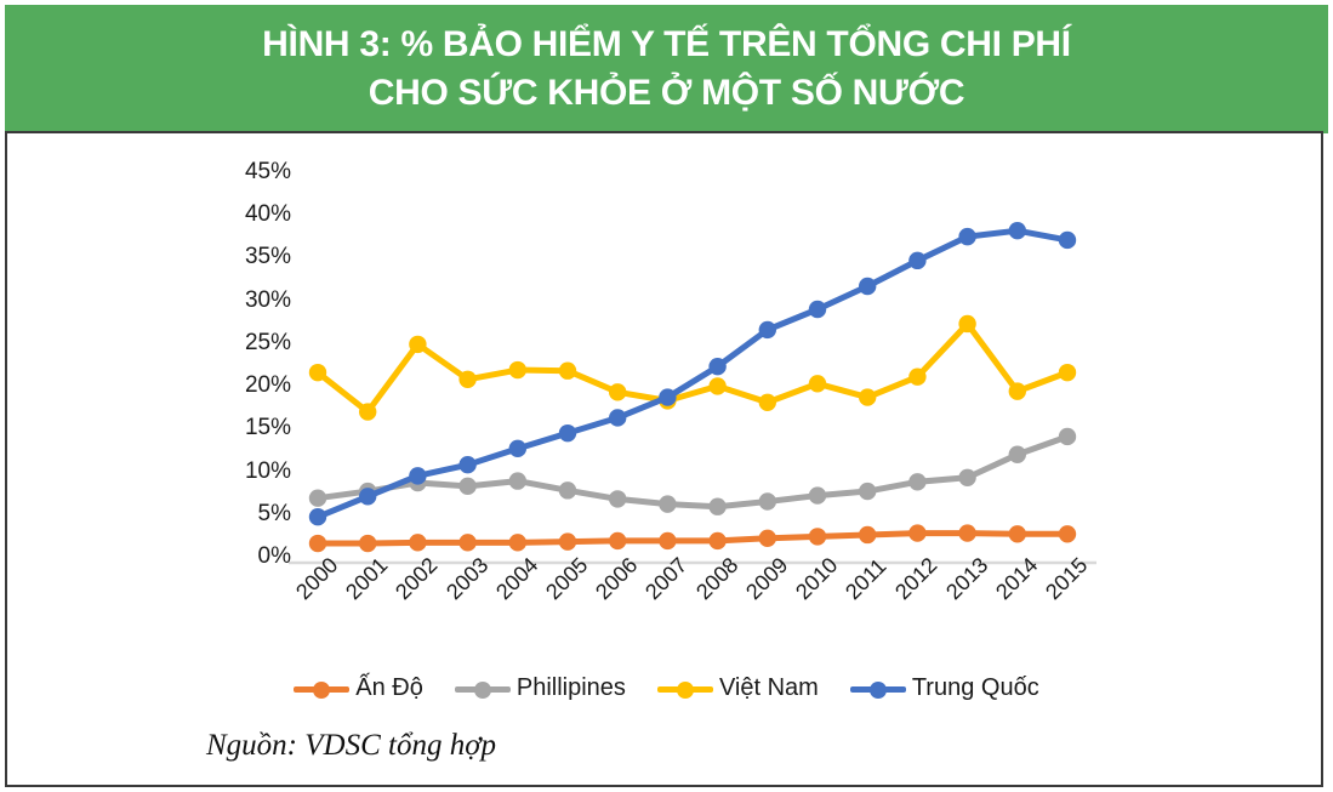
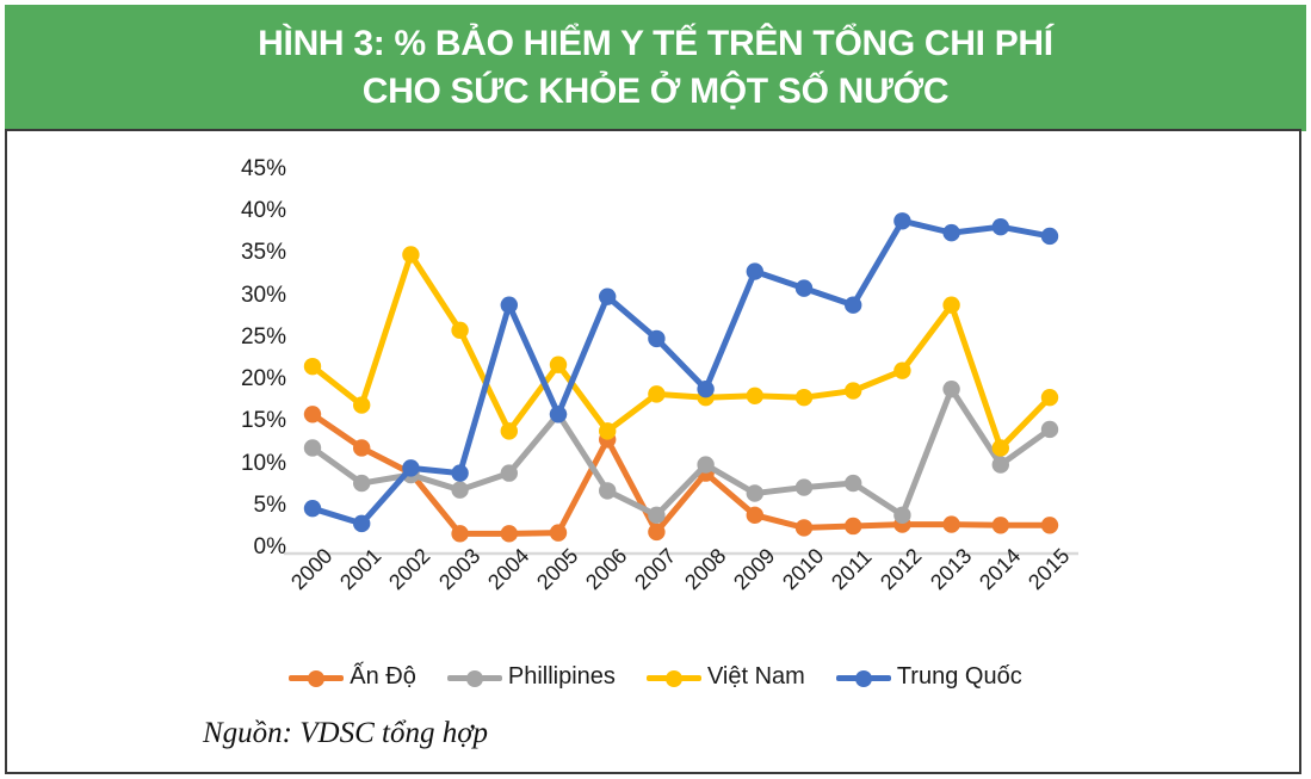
Ấn Độ/2000: 2% -> 16%
Phillipines/2000: 7% -> 12%
Ấn Độ/2001: 2% -> 12%
Trung Quốc/2001: 7% -> 3%
Ấn Độ/2002: 2% -> 9%
Việt Nam/2002: 25% -> 35%
Phillipines/2003: 8% -> 7%
Việt Nam/2003: 21% -> 26%
Trung Quốc/2003: 11% -> 9%
Việt Nam/2004: 22% -> 14%
Trung Quốc/2004: 13% -> 29%
Phillipines/2005: 8% -> 16%
Trung Quốc/2005: 15% -> 16%
Ấn Độ/2006: 2% -> 13%
Việt Nam/2006: 19% -> 14%
Trung Quốc/2006: 16% -> 30%
Phillipines/2007: 6% -> 4%
Trung Quốc/2007: 19% -> 25%
Ấn Độ/2008: 2% -> 9%
Phillipines/2008: 6% -> 10%
Việt Nam/2008: 20% -> 18%
Trung Quốc/2008: 22% -> 19%
Ấn Độ/2009: 2% -> 4%
Trung Quốc/2009: 27% -> 33%
Việt Nam/2010: 20% -> 18%
Trung Quốc/2010: 29% -> 31%
Trung Quốc/2011: 32% -> 29%
Phillipines/2012: 9% -> 4%
Trung Quốc/2012: 35% -> 39%
Phillipines/2013: 9% -> 19%
Việt Nam/2013: 27% -> 29%
Phillipines/2014: 12% -> 10%
Việt Nam/2014: 20% -> 12%
Việt Nam/2015: 22% -> 18%
